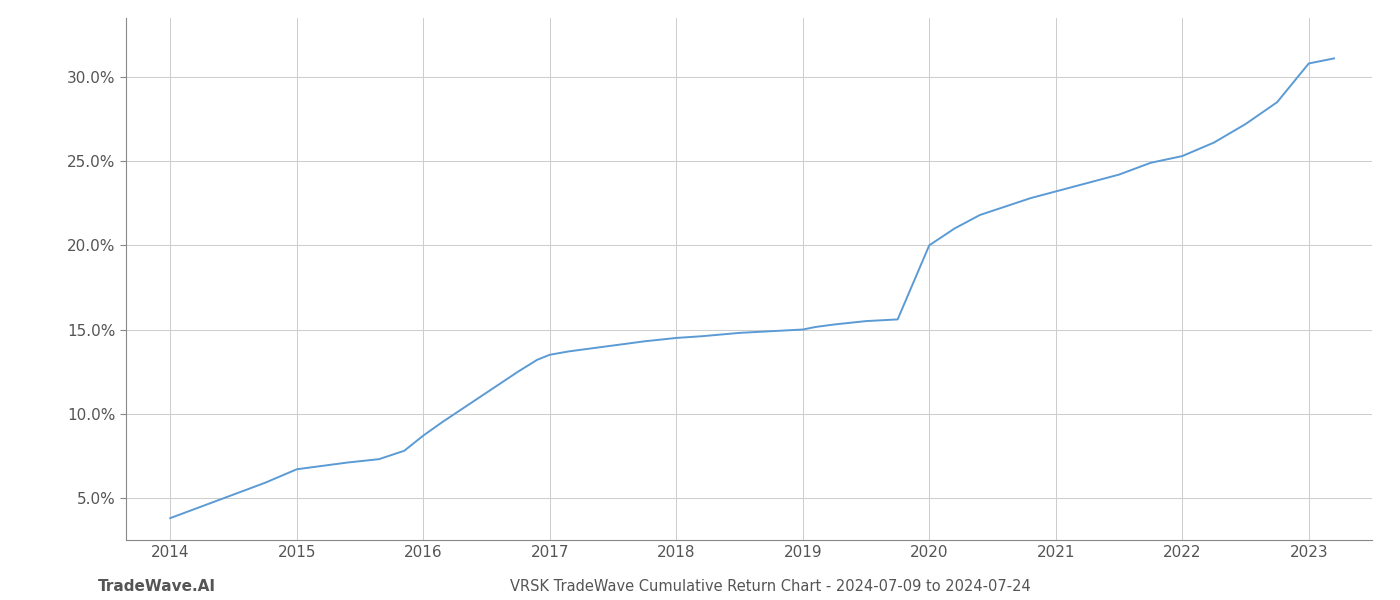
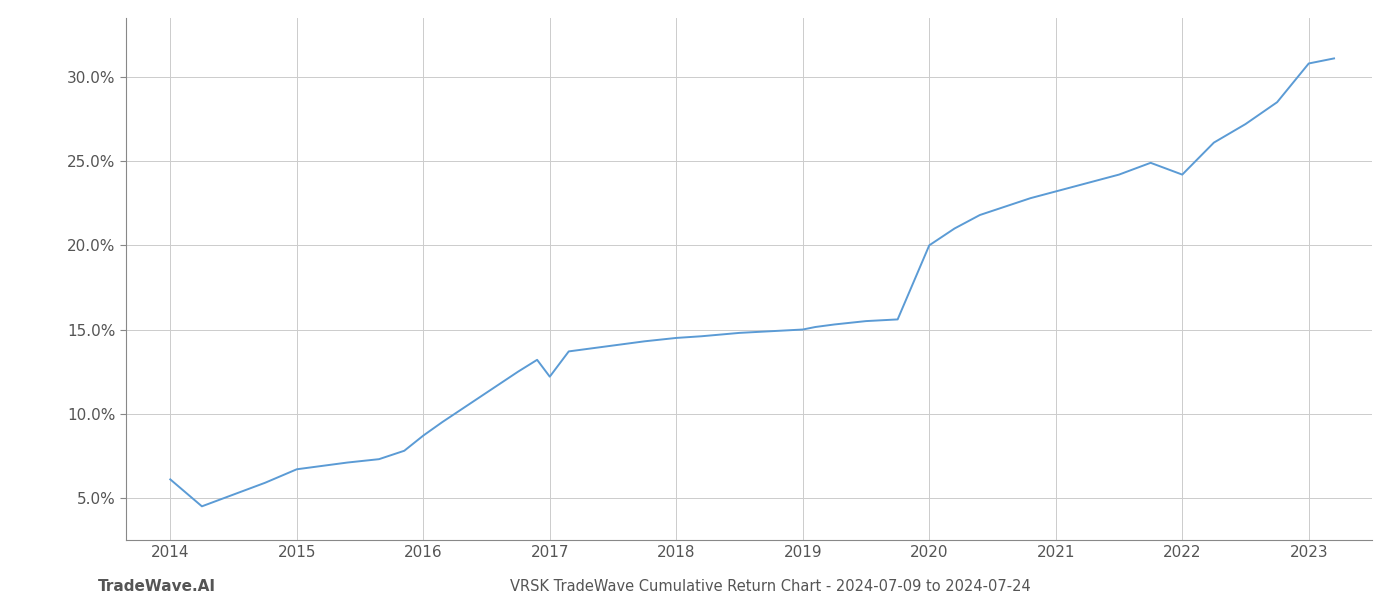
2014: 3.8% -> 6.1%
2017: 13.5% -> 12.2%
2022: 25.3% -> 24.2%
